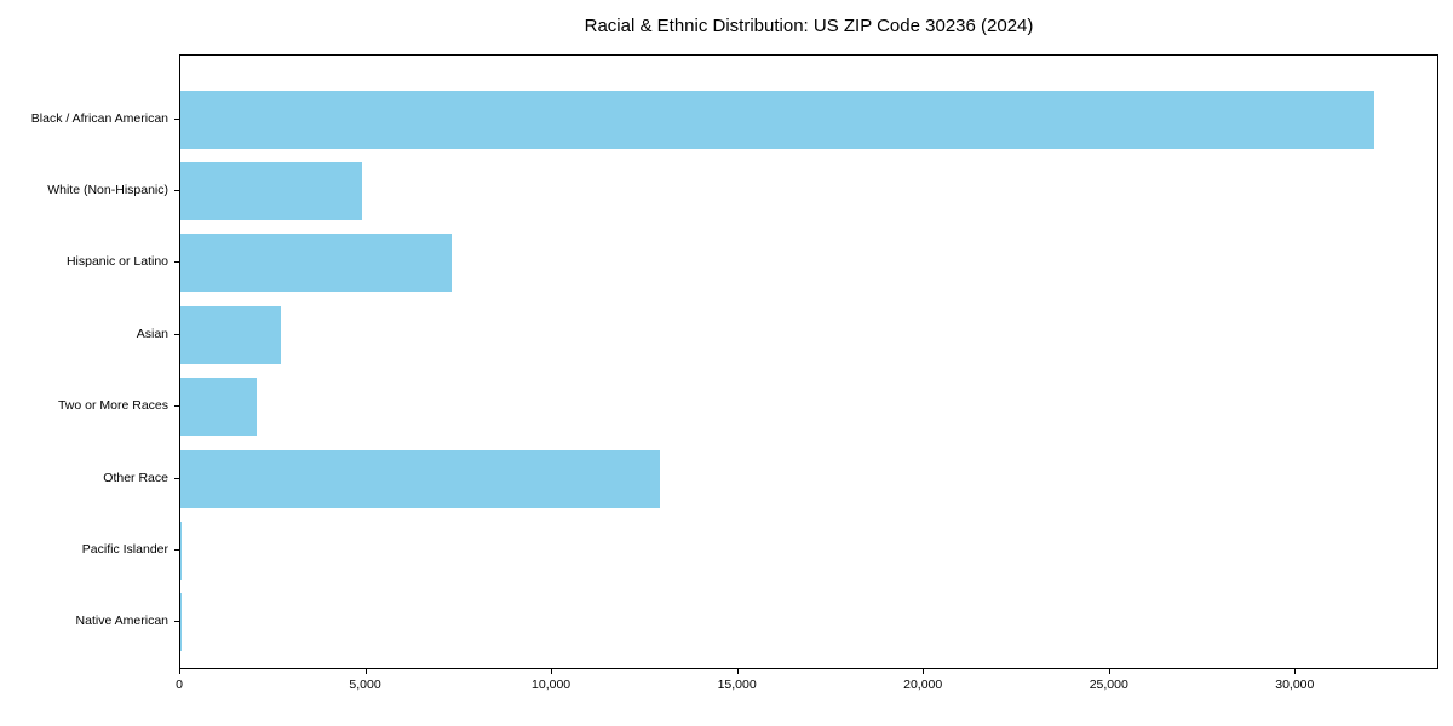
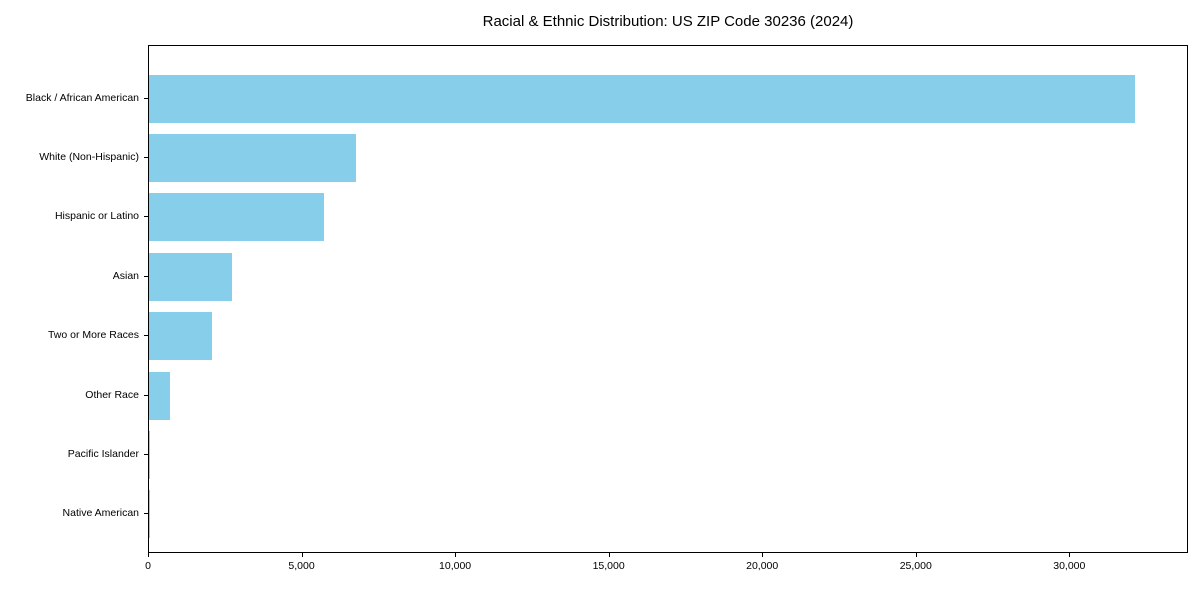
White (Non-Hispanic): 4900 -> 6800
Hispanic or Latino: 7300 -> 5700
Other Race: 12900 -> 700
